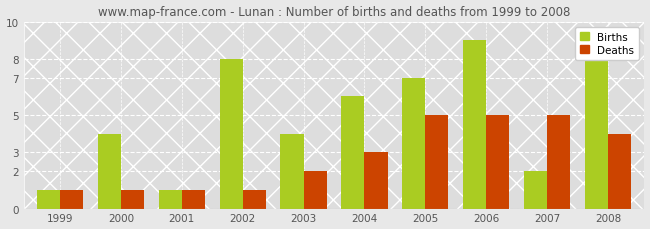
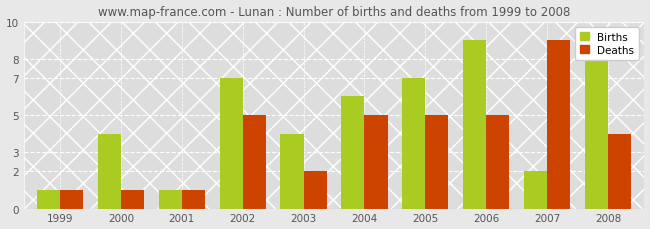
Births/2002: 8 -> 7
Deaths/2002: 1 -> 5
Deaths/2004: 3 -> 5
Deaths/2007: 5 -> 9
